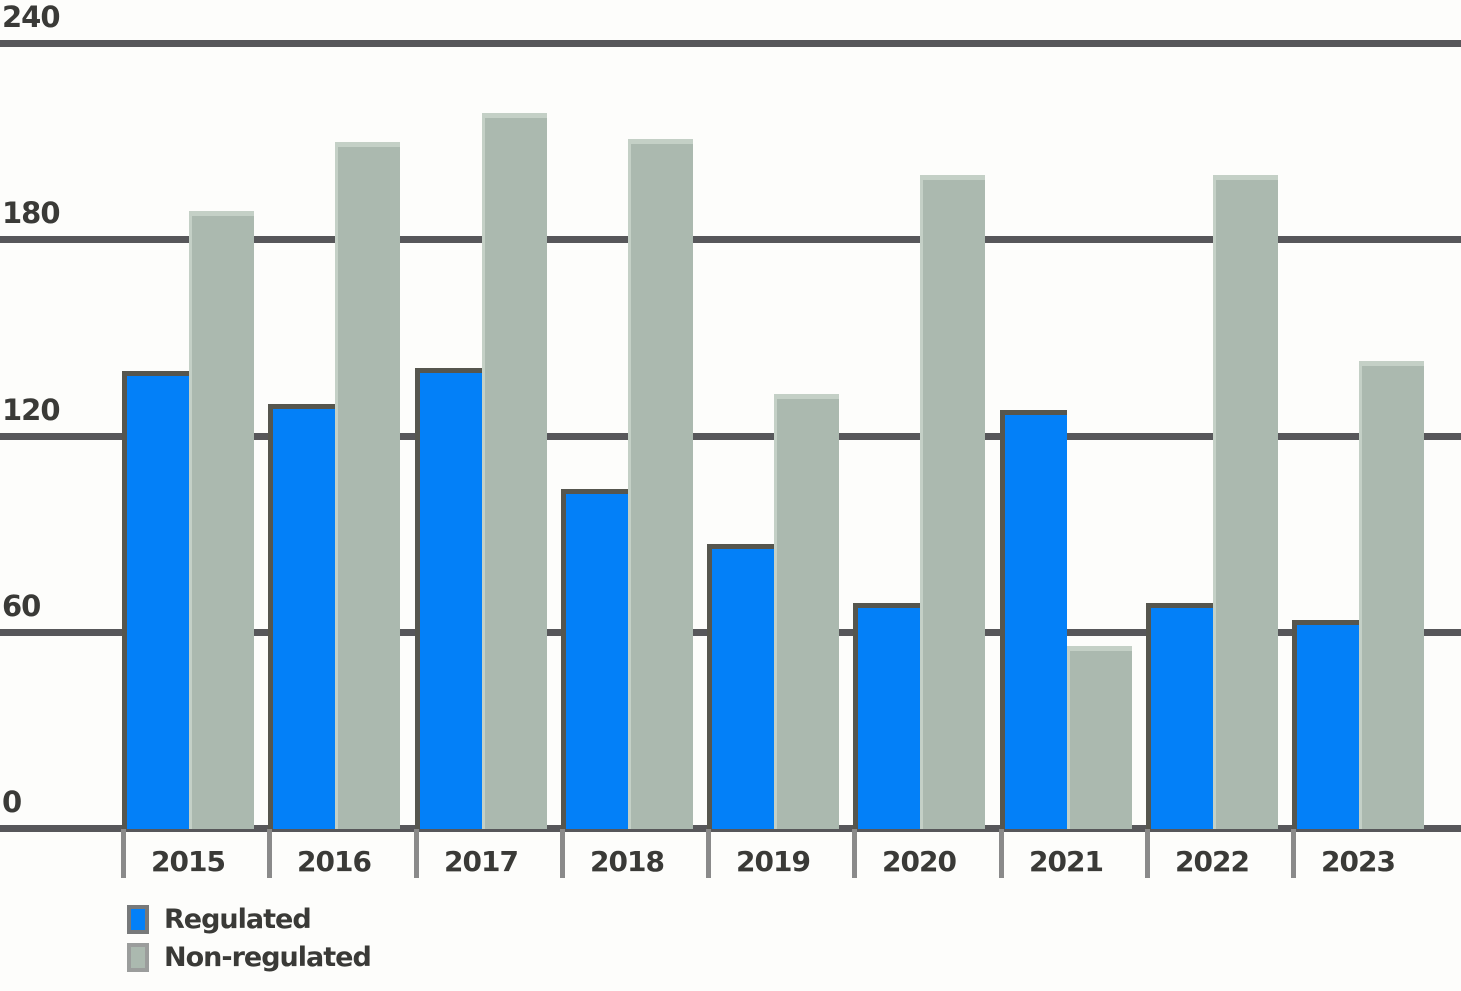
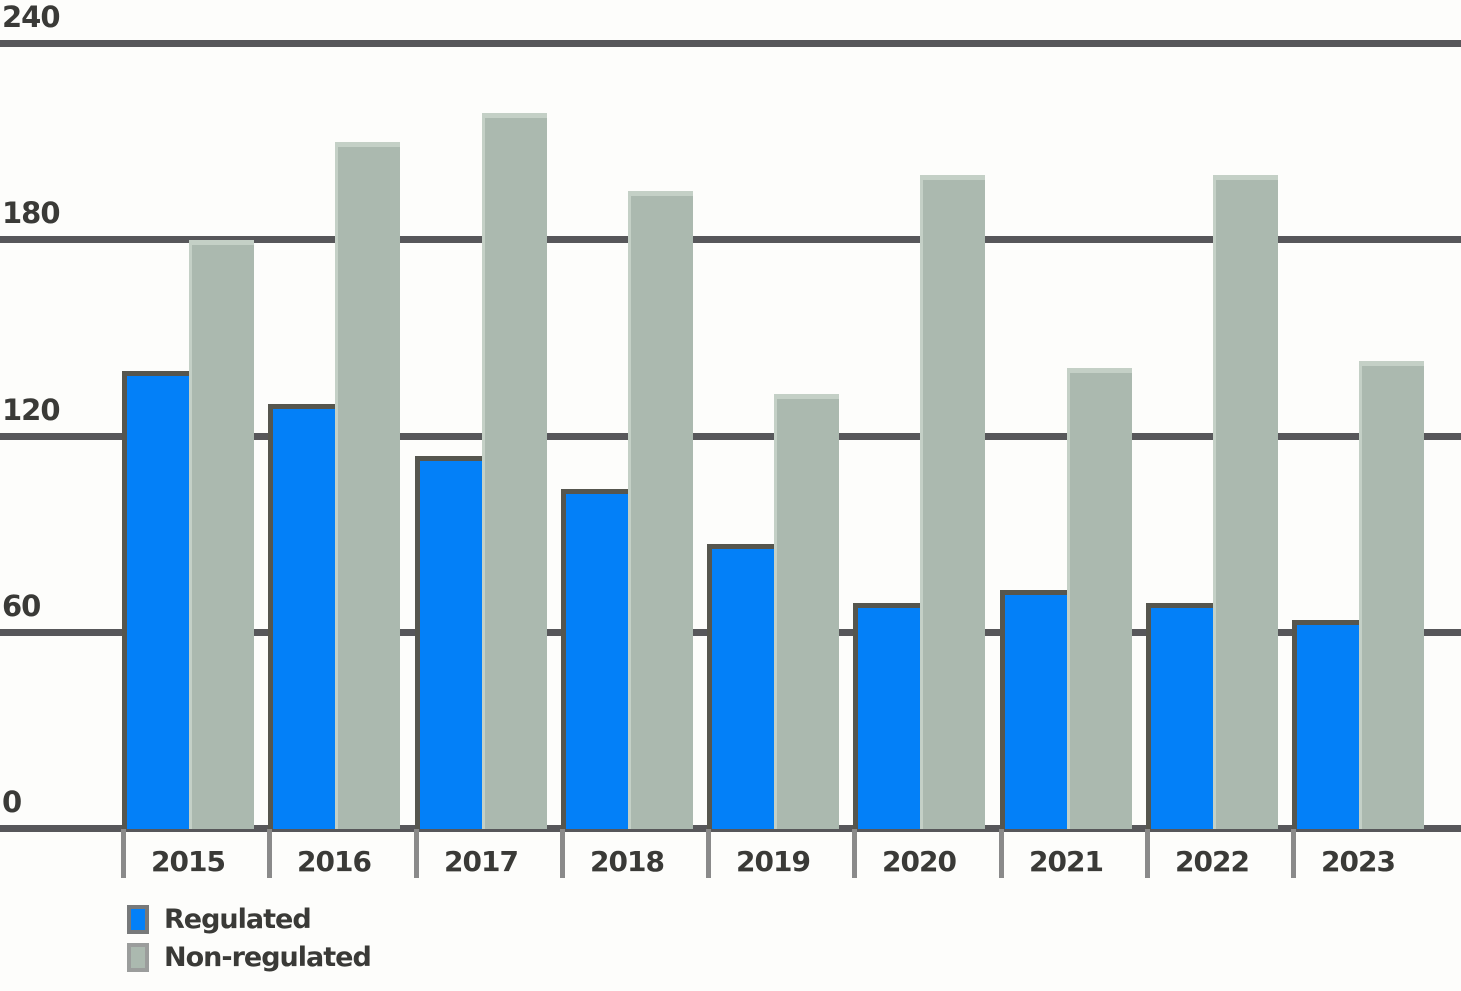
Non-regulated/2015: 189 -> 180
Regulated/2017: 141 -> 114
Non-regulated/2018: 211 -> 195
Regulated/2021: 128 -> 73
Non-regulated/2021: 56 -> 141
